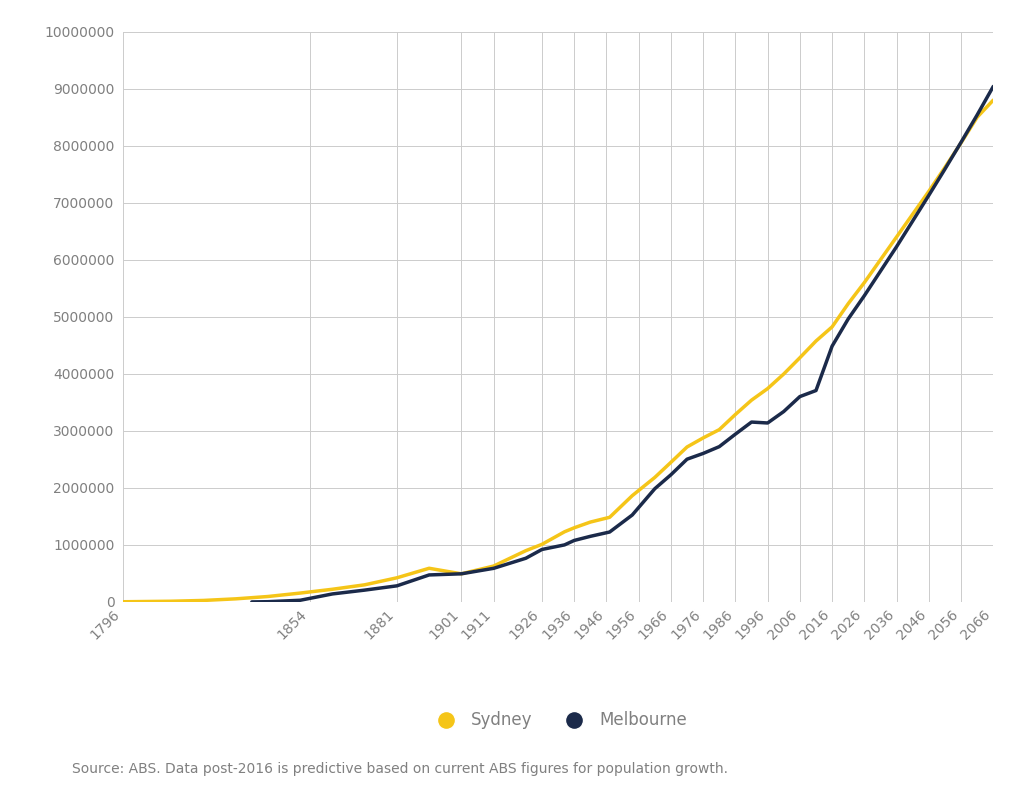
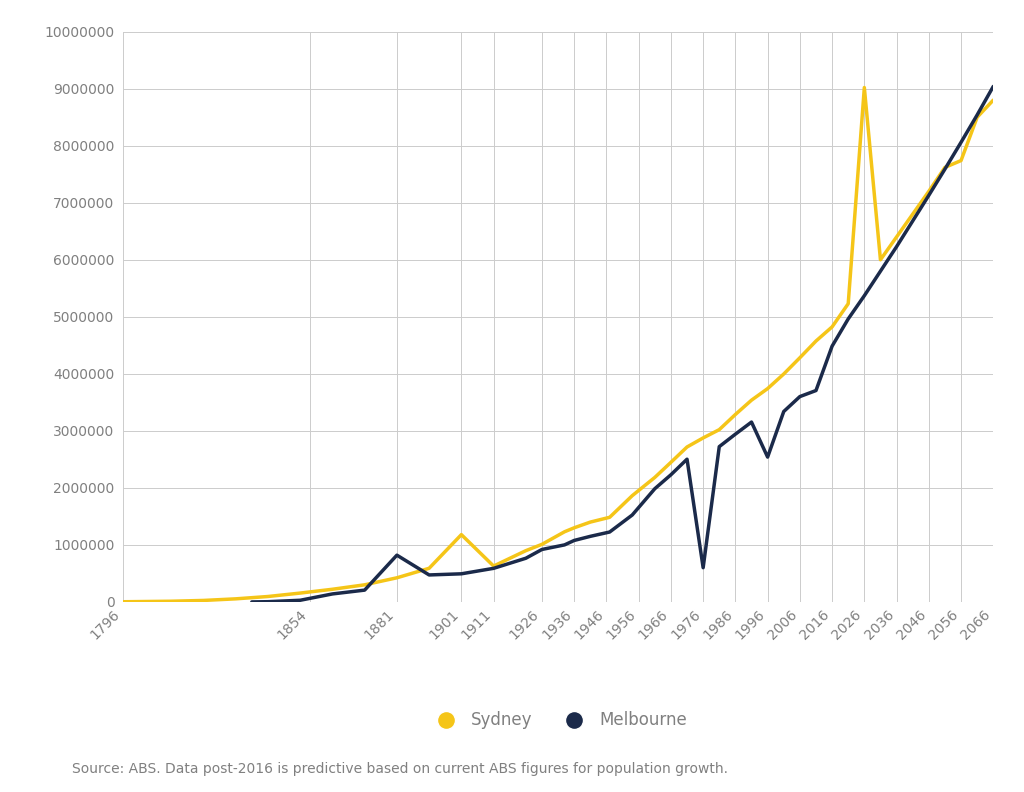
Melbourne/1881: 280000 -> 820000
Sydney/1901: 490000 -> 1180000
Melbourne/1976: 2600000 -> 600000
Melbourne/1996: 3140000 -> 2540000
Sydney/2026: 5600000 -> 9020000
Sydney/2056: 8050000 -> 7740000
